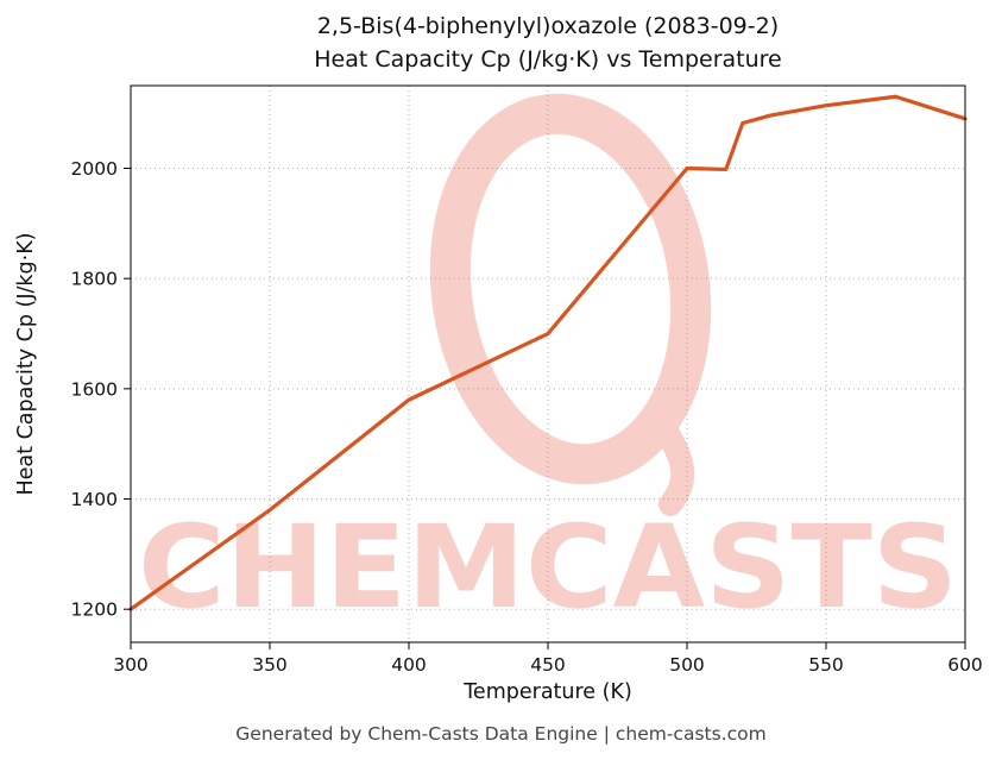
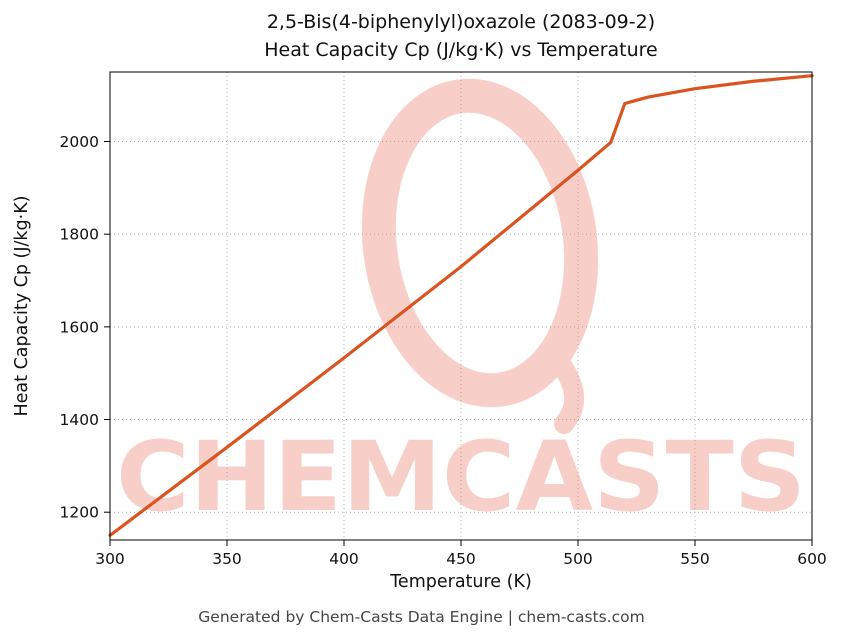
300: 1200 -> 1150
350: 1380 -> 1340
400: 1580 -> 1530
450: 1700 -> 1730
500: 2000 -> 1940
600: 2090 -> 2140
